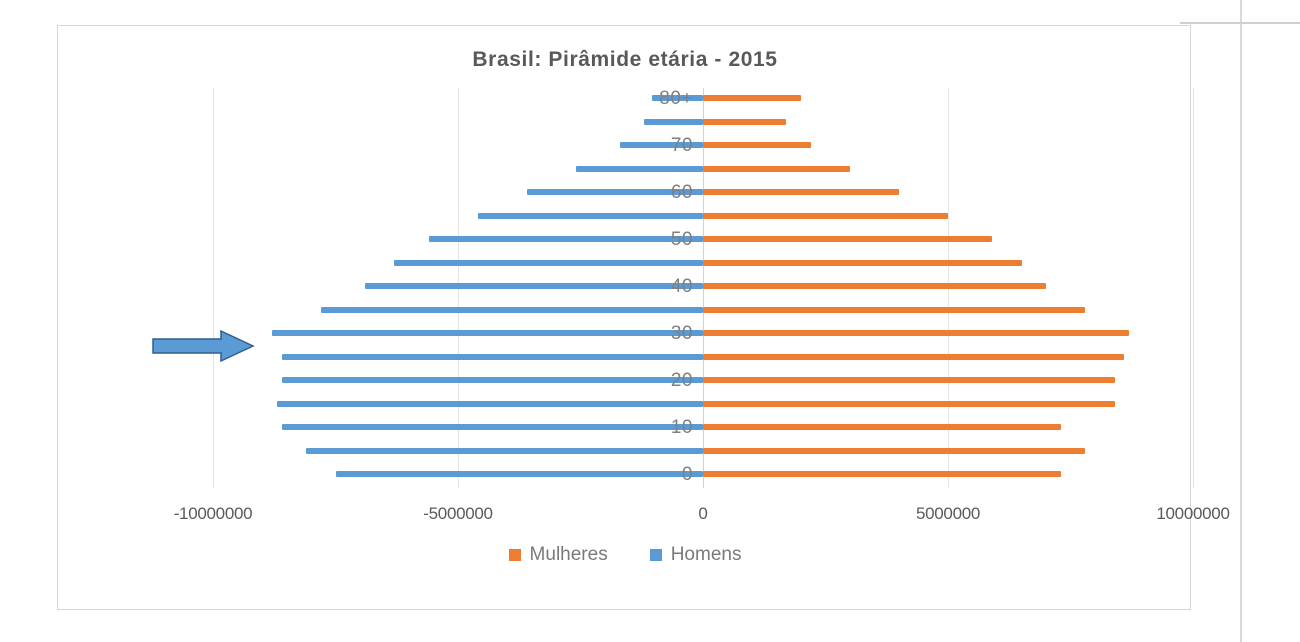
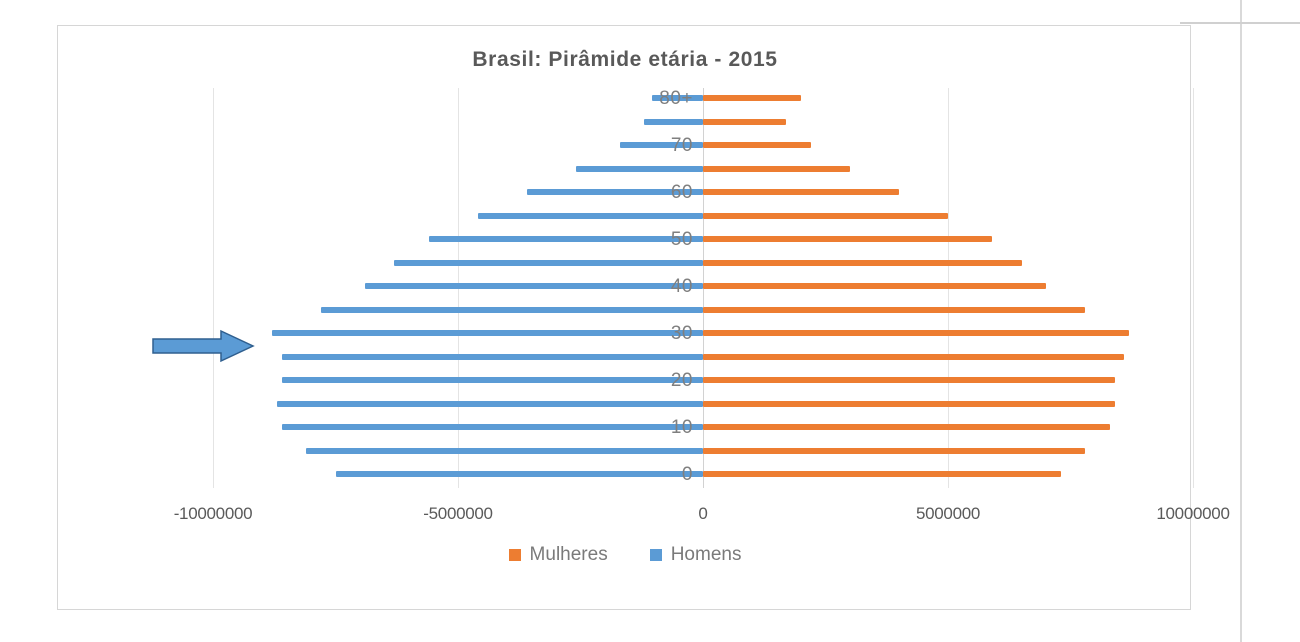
Mulheres/10: 7300000 -> 8300000
